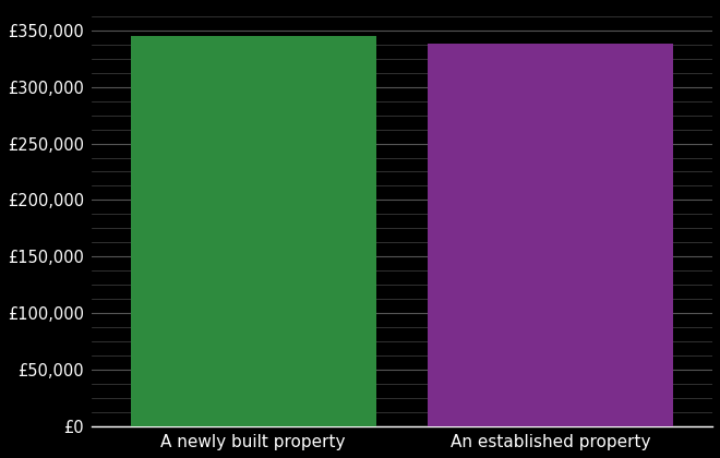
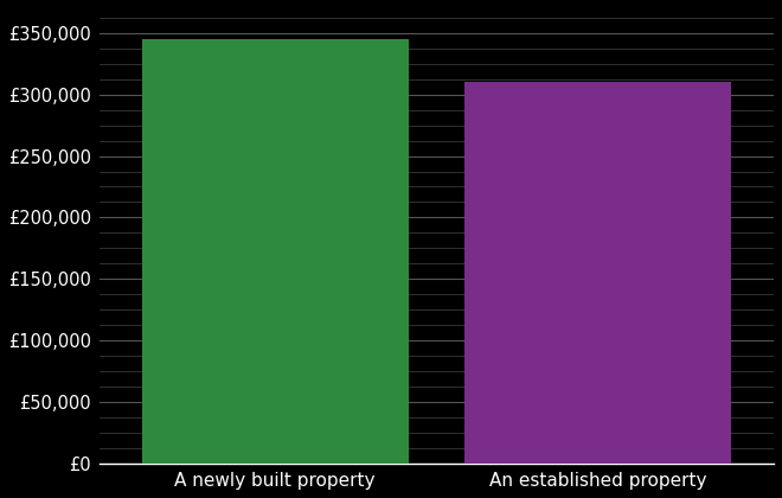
An established property: £338,000 -> £310,000
